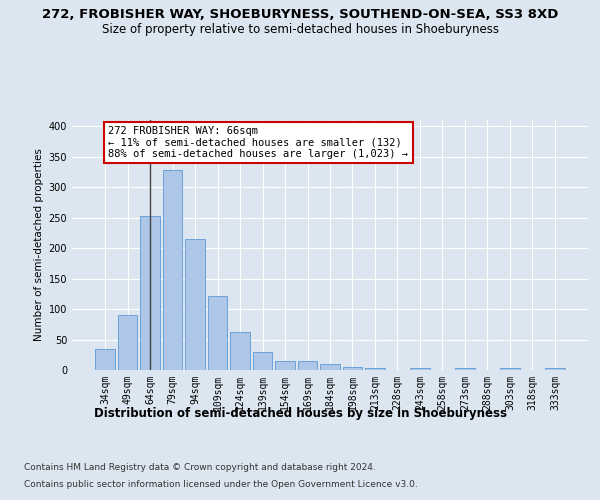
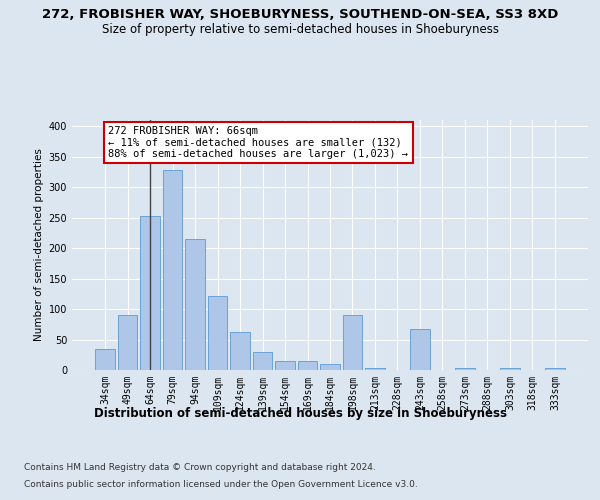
198sqm: 5 -> 90
243sqm: 3 -> 68
